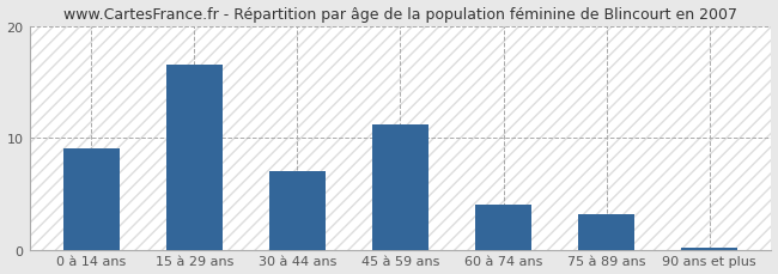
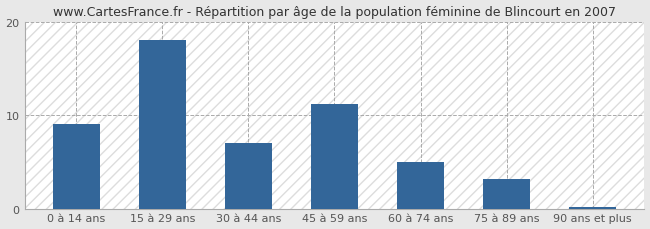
15 à 29 ans: 16.5 -> 18.0
60 à 74 ans: 4.0 -> 5.0
